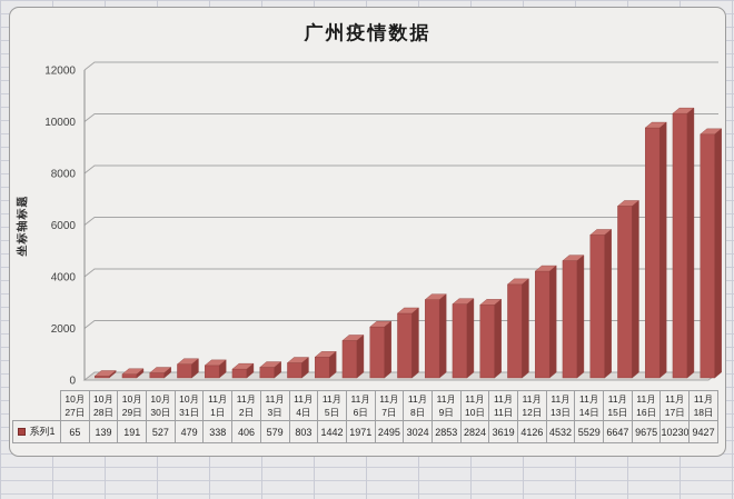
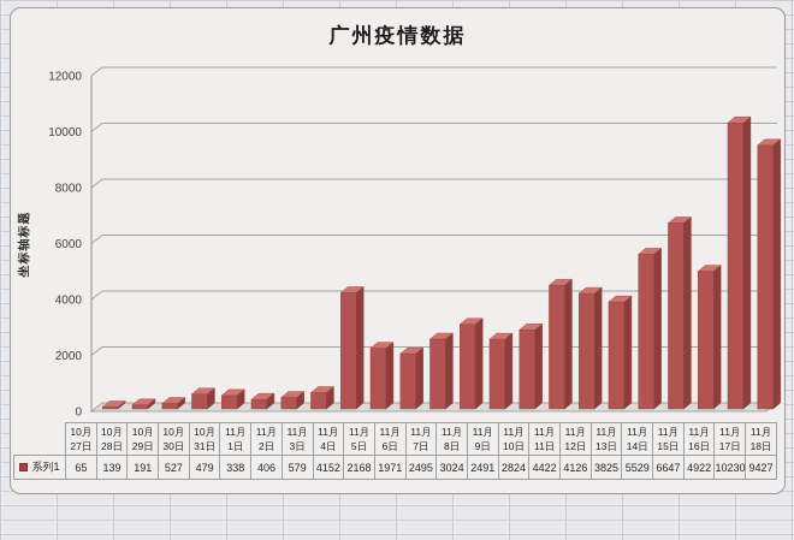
11月4日: 803 -> 4152
11月5日: 1442 -> 2168
11月9日: 2853 -> 2491
11月11日: 3619 -> 4422
11月13日: 4532 -> 3825
11月16日: 9675 -> 4922
